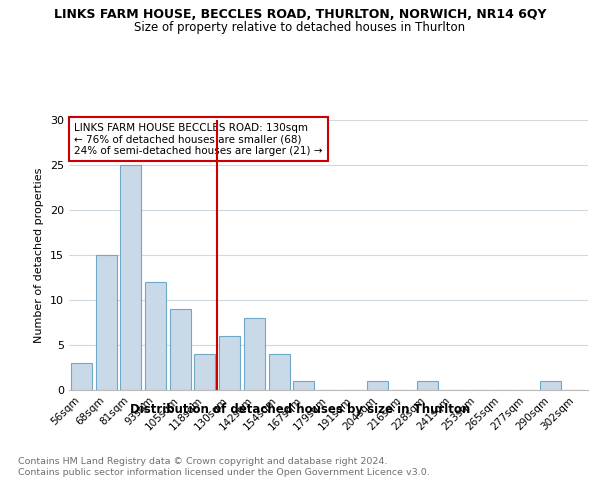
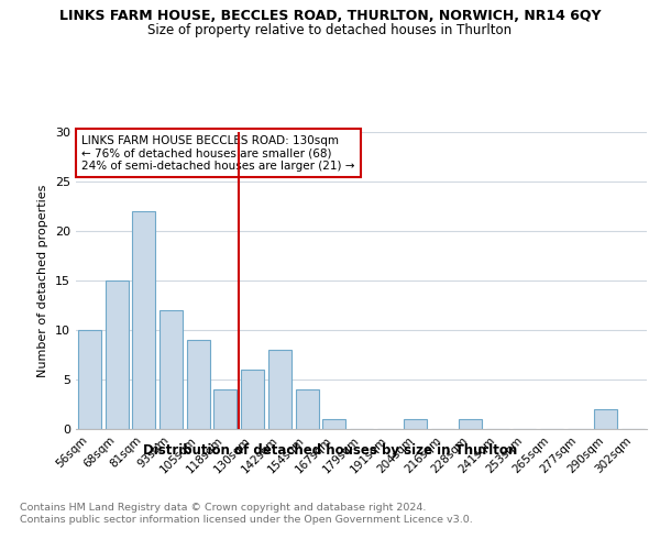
56sqm: 3 -> 10
81sqm: 25 -> 22
290sqm: 1 -> 2
